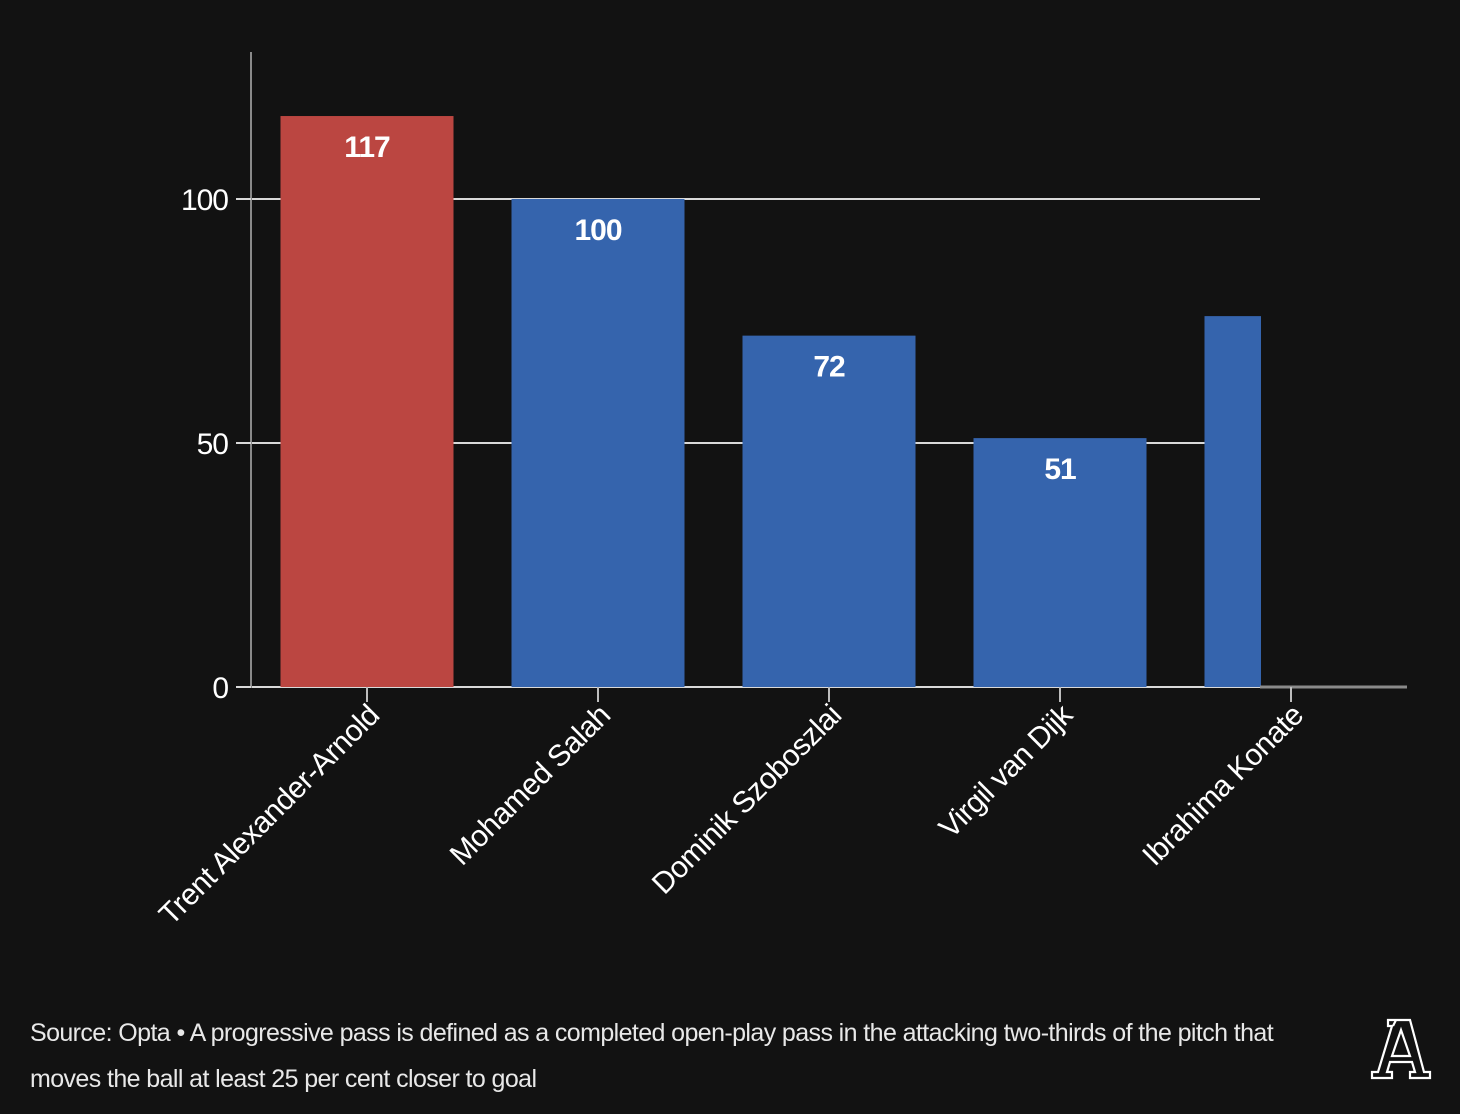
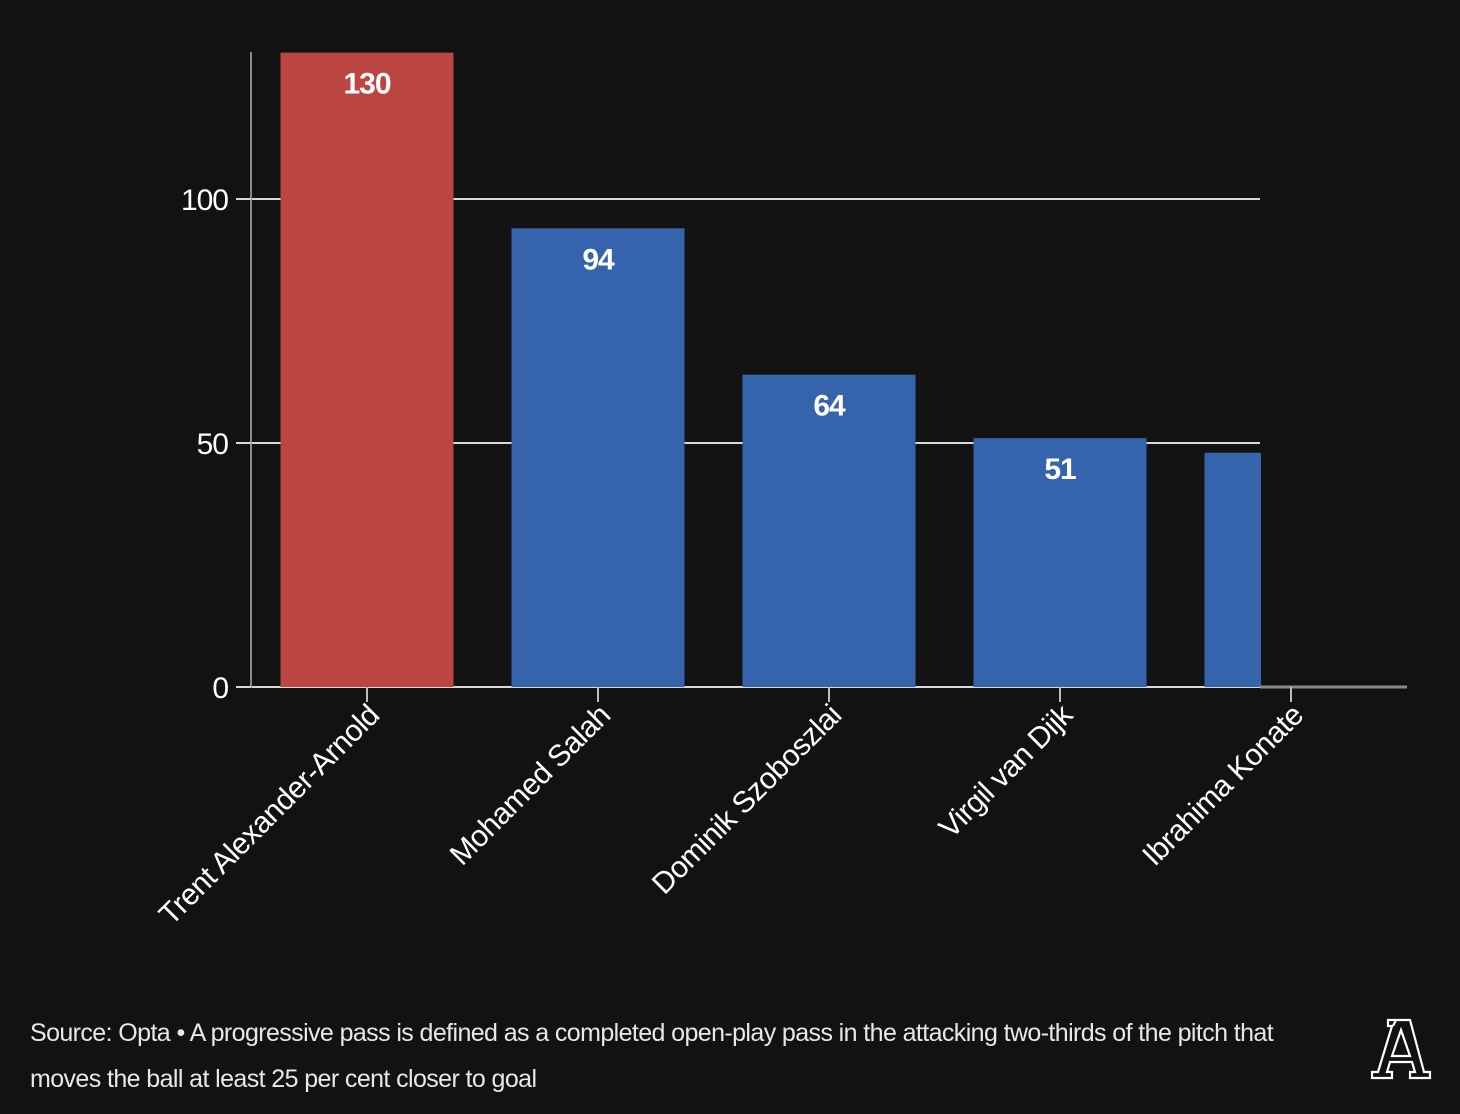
Trent Alexander-Arnold: 117 -> 130
Mohamed Salah: 100 -> 94
Dominik Szoboszlai: 72 -> 64
Ibrahima Konate: 76 -> 48
